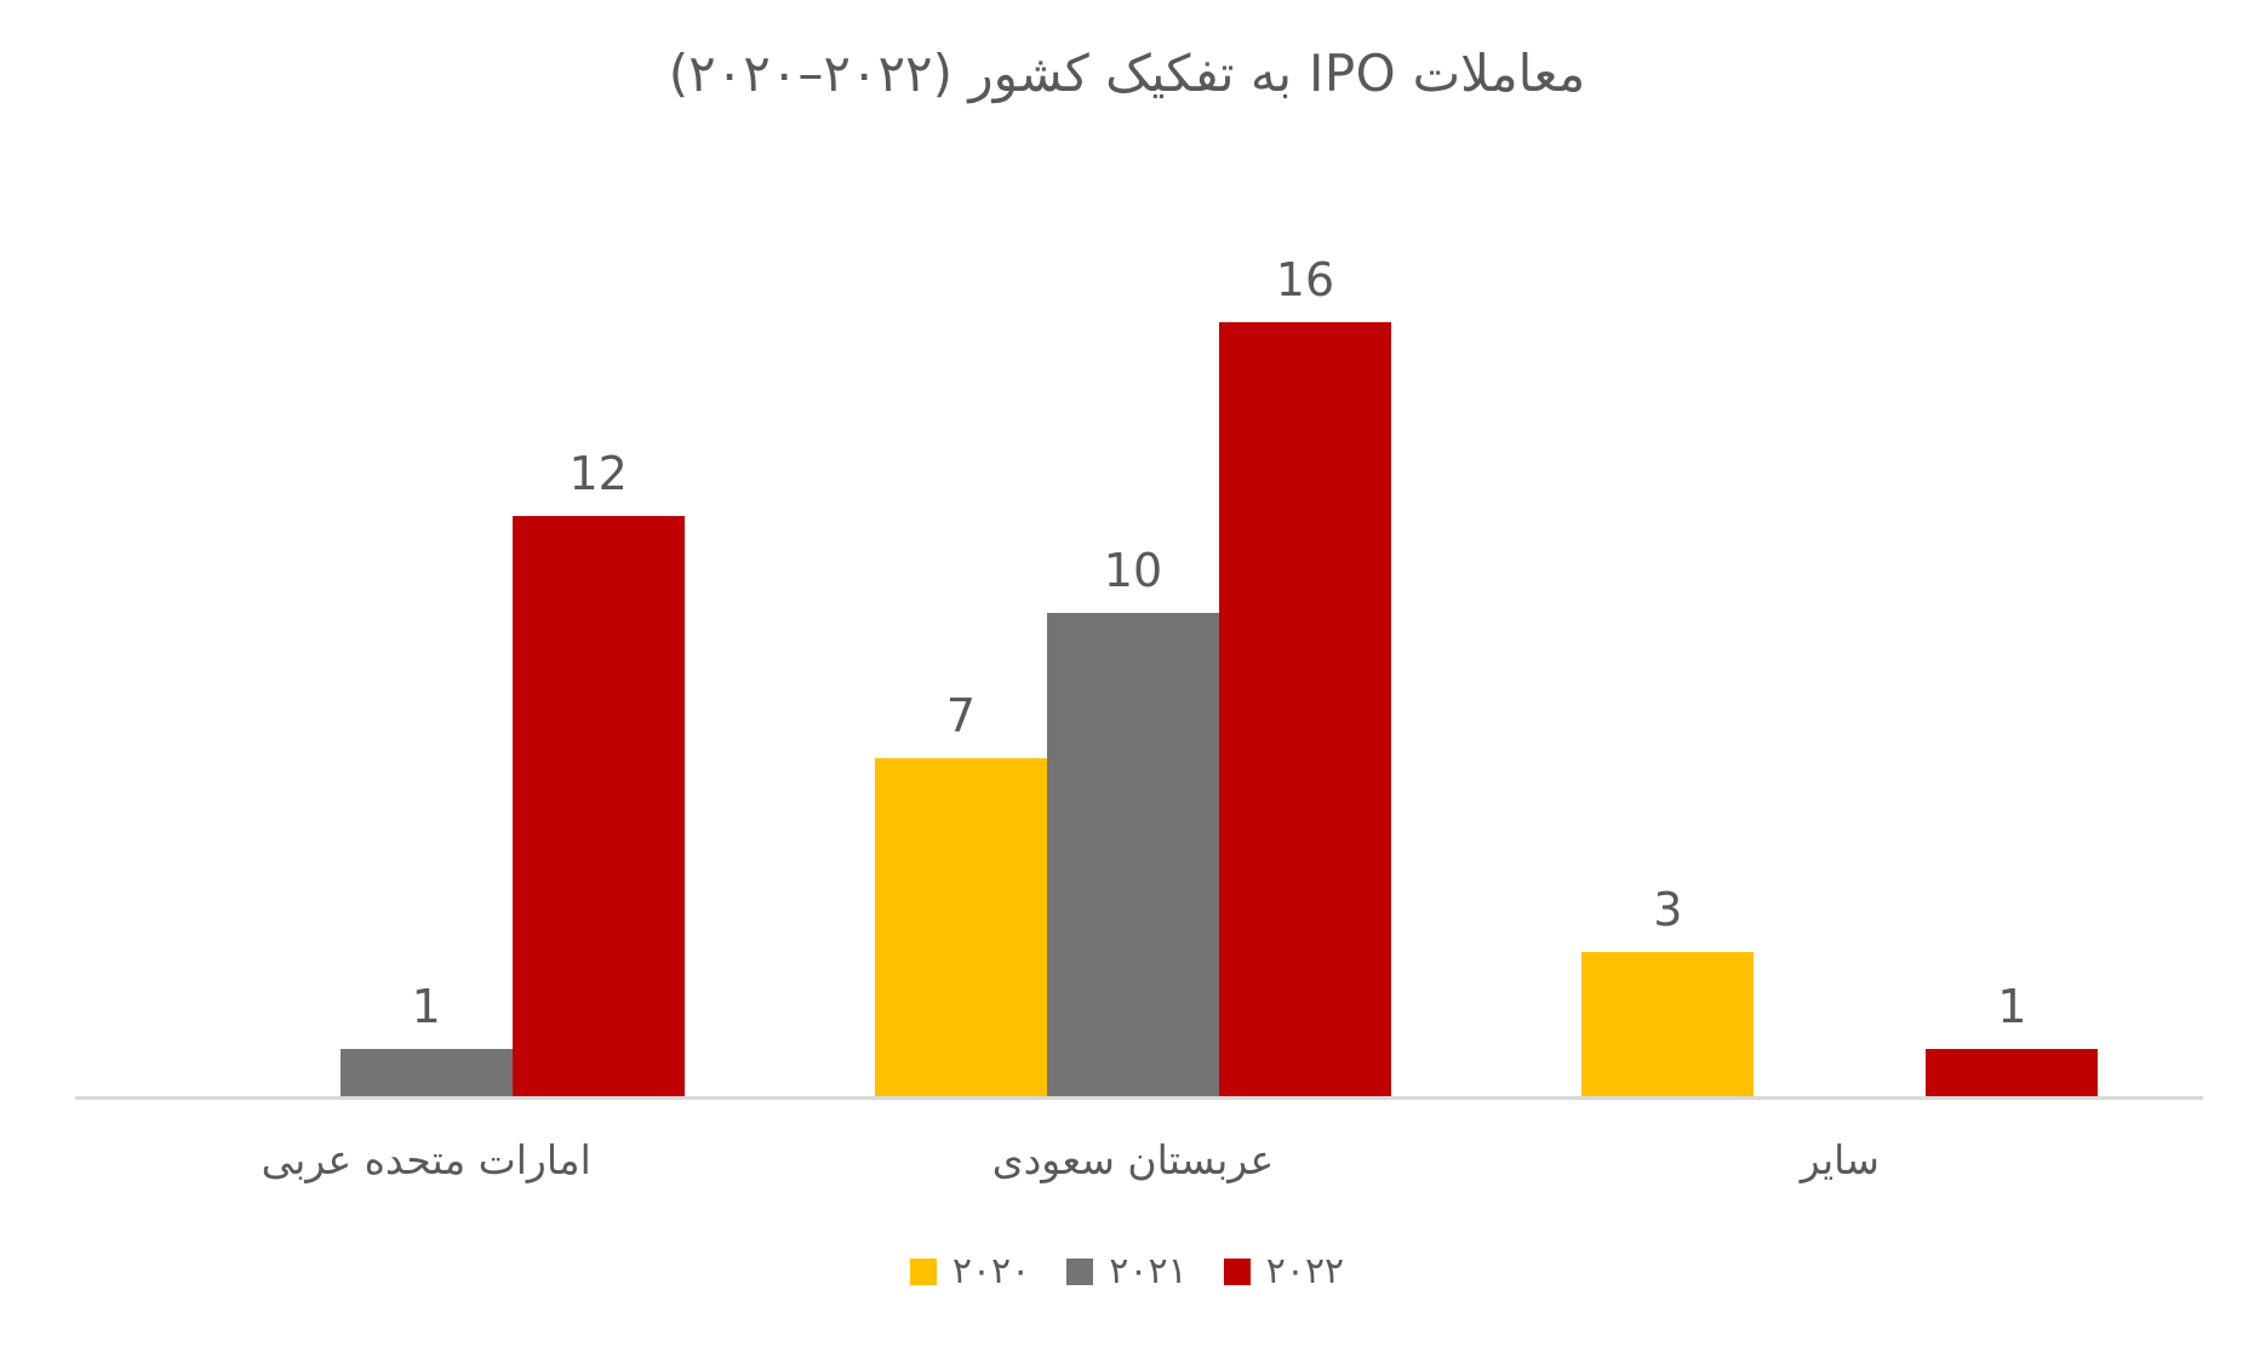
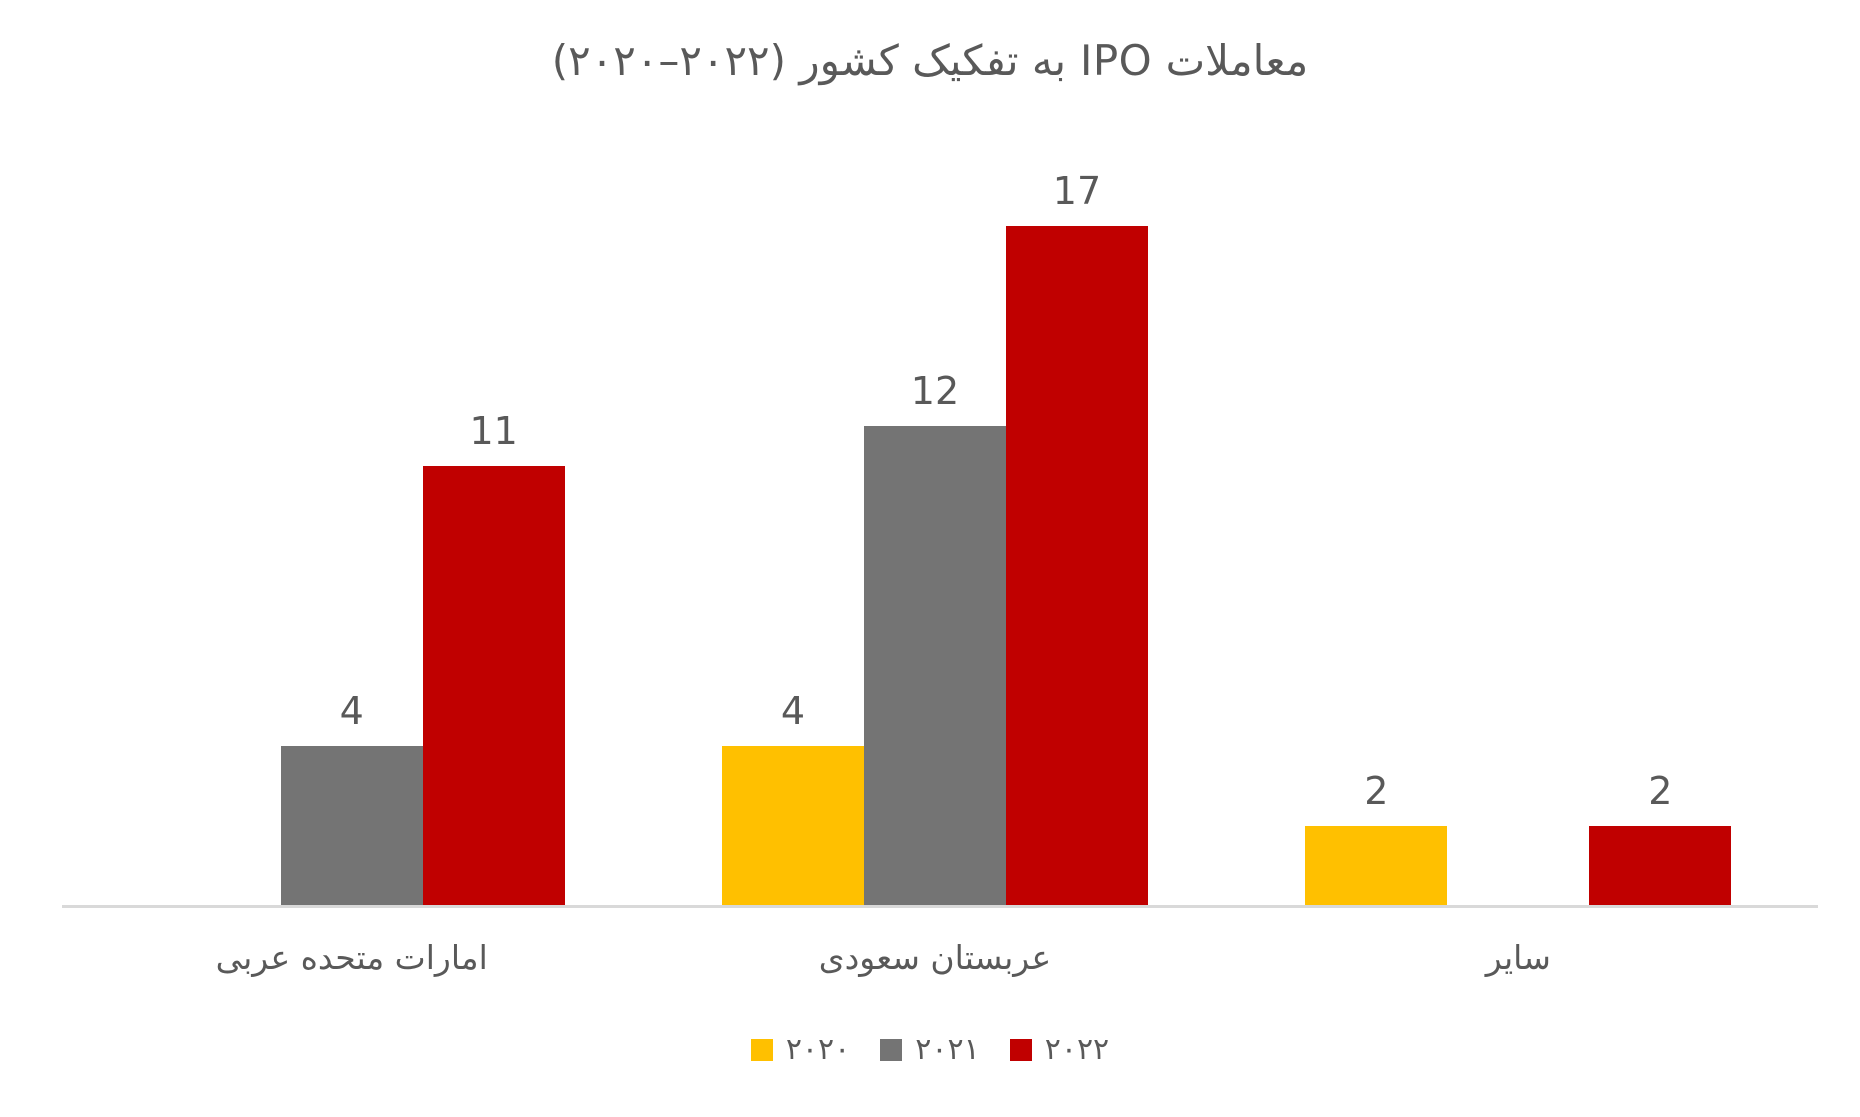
۲۰۲۱/امارات متحده عربی: 1 -> 4
۲۰۲۲/امارات متحده عربی: 12 -> 11
۲۰۲۰/عربستان سعودی: 7 -> 4
۲۰۲۱/عربستان سعودی: 10 -> 12
۲۰۲۲/عربستان سعودی: 16 -> 17
۲۰۲۰/سایر: 3 -> 2
۲۰۲۲/سایر: 1 -> 2
